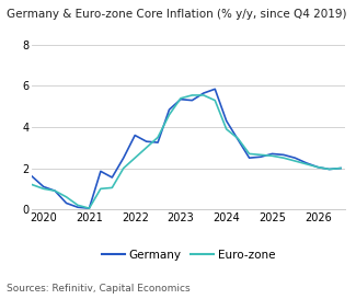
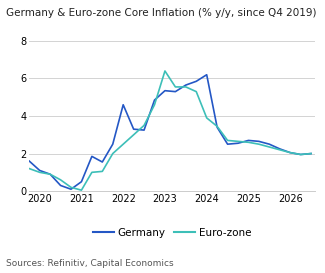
Germany/2021: 0.1 -> 0.5
Germany/2022: 3.6 -> 4.6
Euro-zone/2023: 5.4 -> 6.4
Germany/2024: 4.3 -> 6.2
